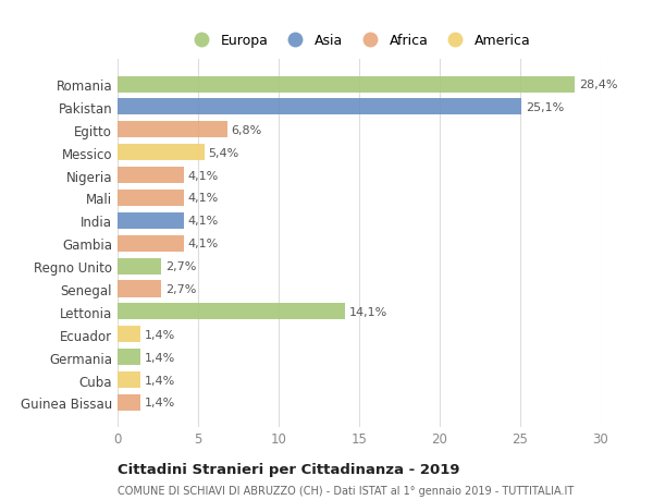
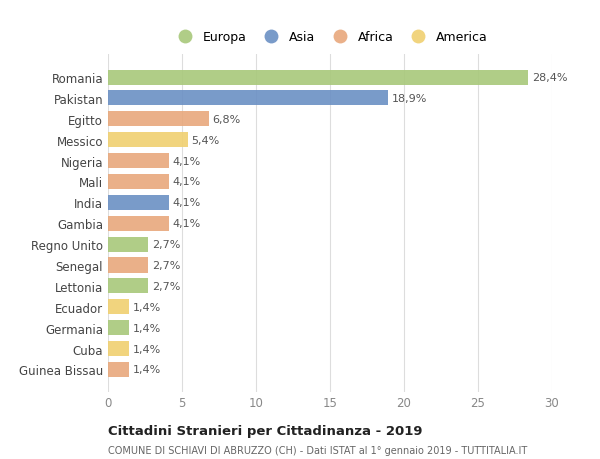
Pakistan: 25,1% -> 18,9%
Lettonia: 14,1% -> 2,7%
